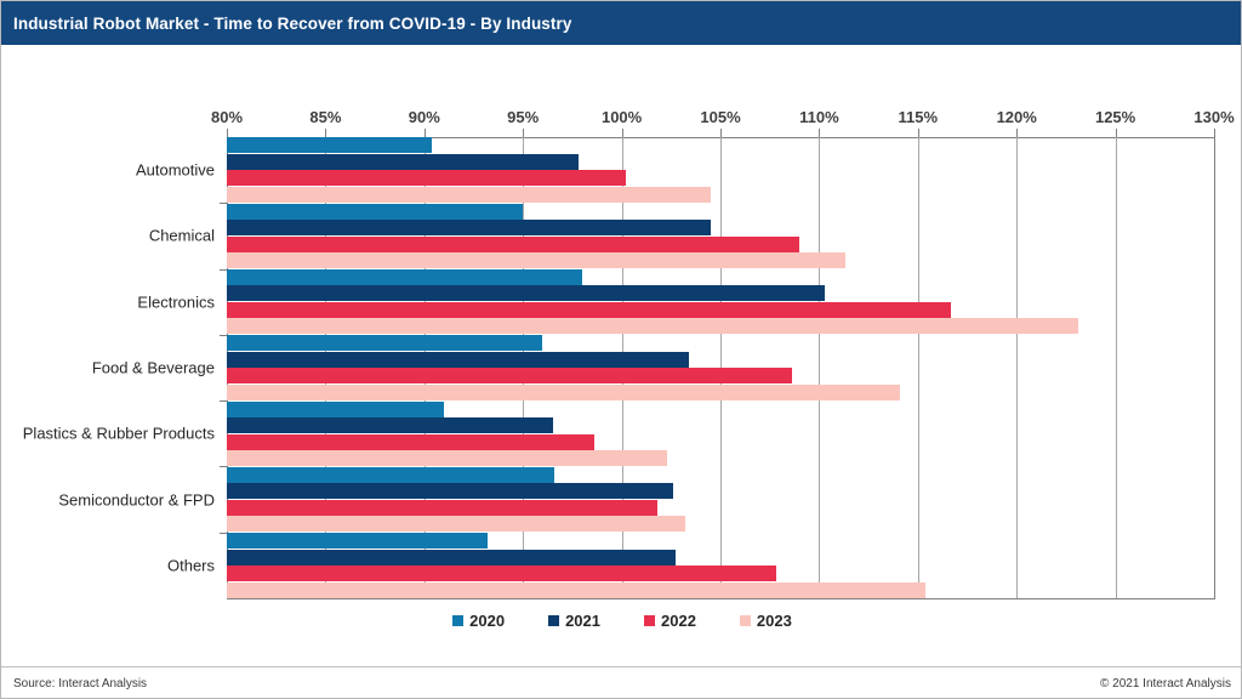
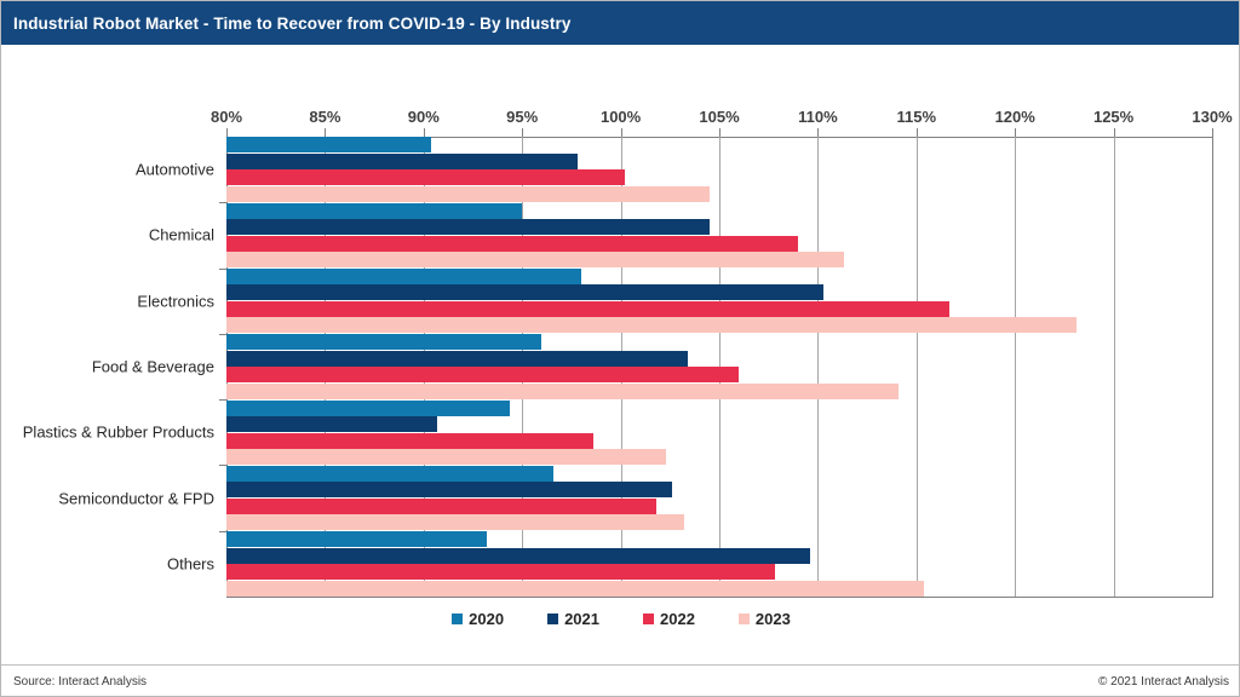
2022/Food & Beverage: 108.6% -> 106.0%
2020/Plastics & Rubber Products: 91.0% -> 94.4%
2021/Plastics & Rubber Products: 96.5% -> 90.7%
2021/Others: 102.7% -> 109.6%
